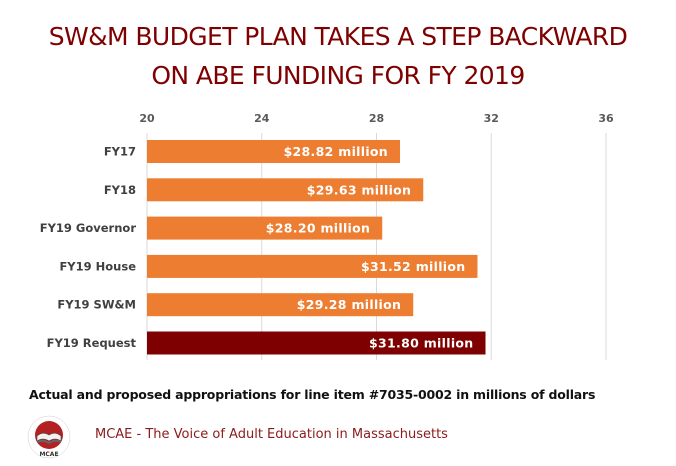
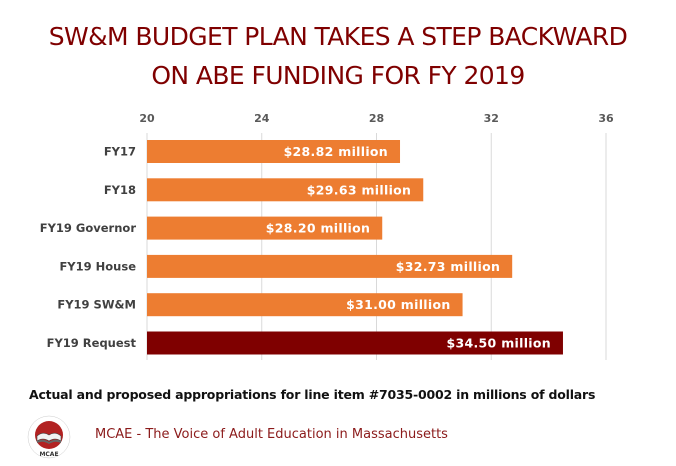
FY19 House: $31.52 -> $32.73
FY19 SW&M: $29.28 -> $31.00
FY19 Request: $31.80 -> $34.50
